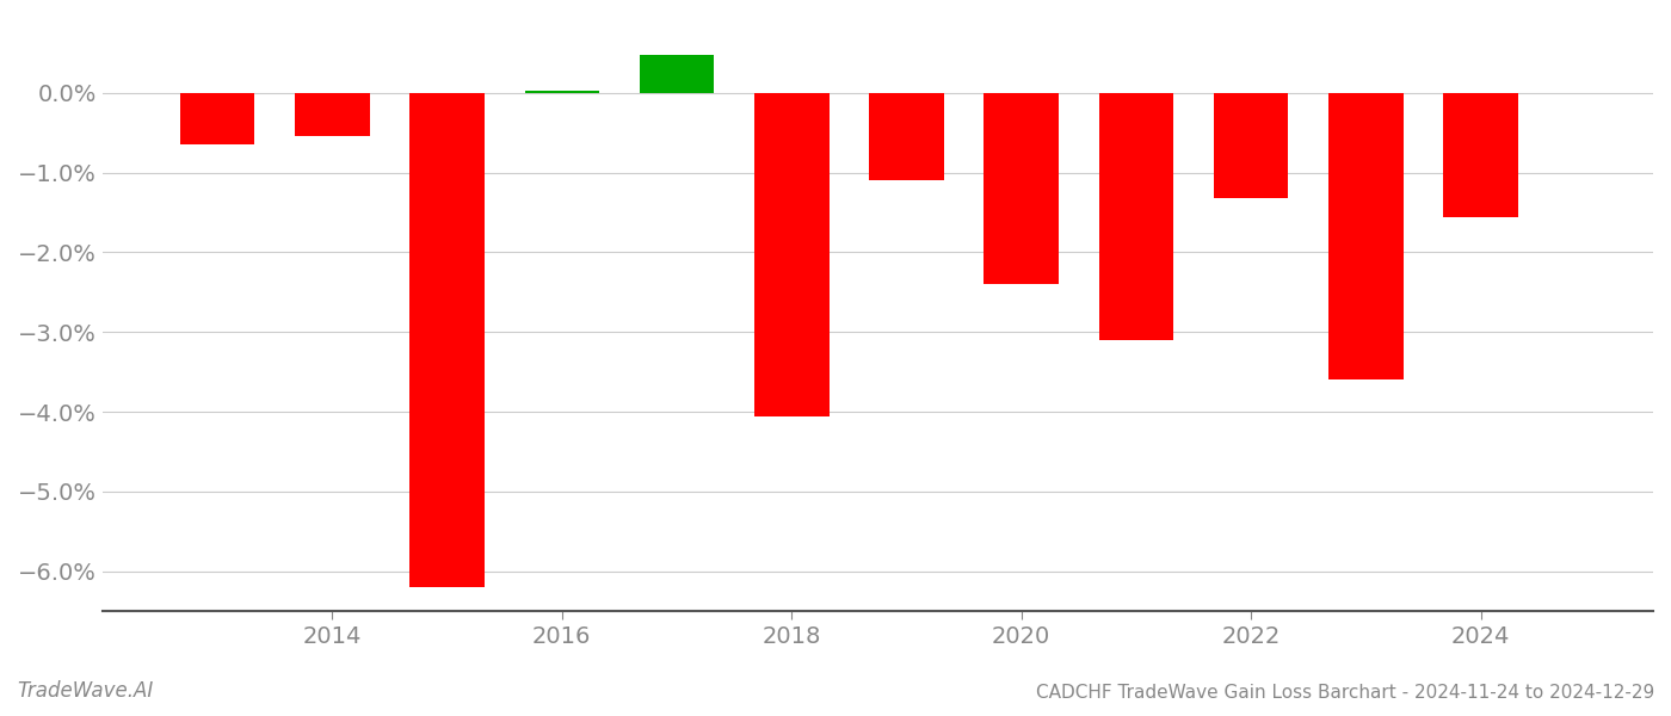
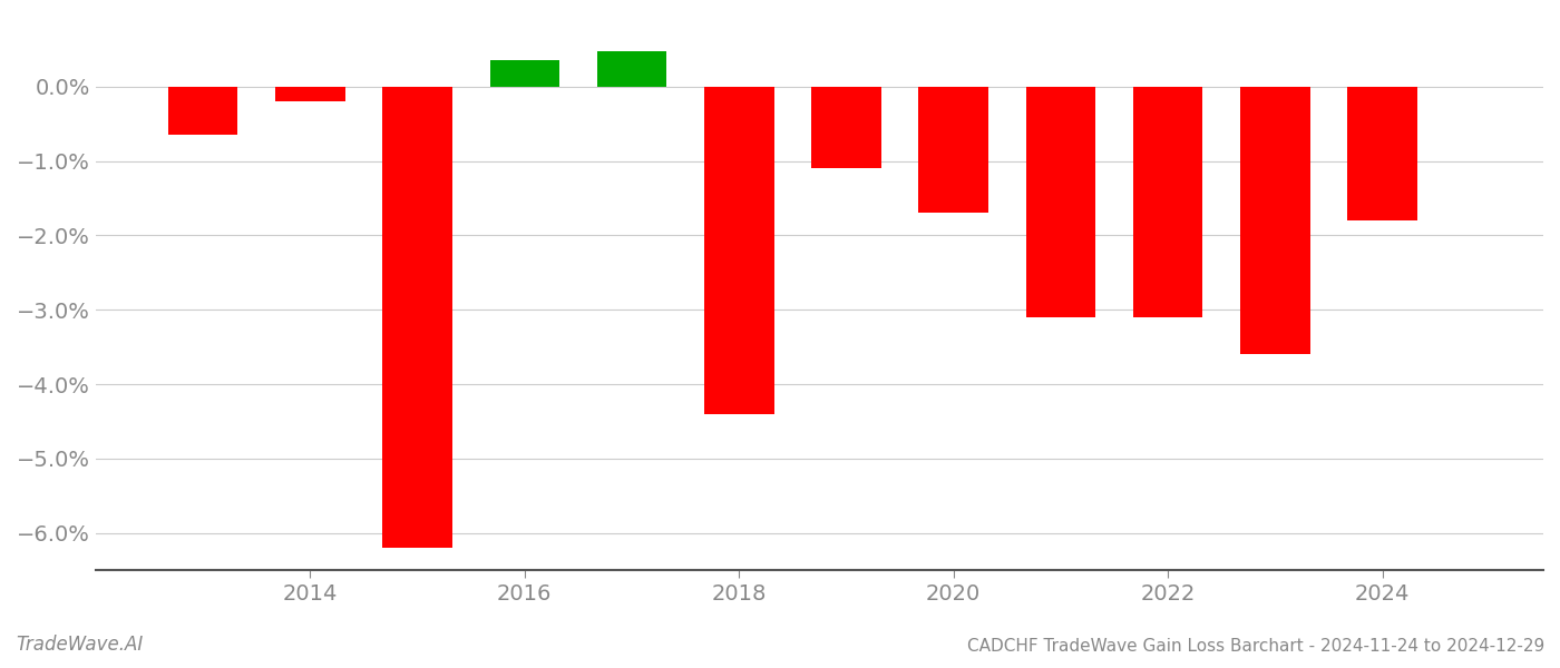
2014: -0.54% -> -0.20%
2016: 0.02% -> 0.35%
2018: -4.06% -> -4.40%
2020: -2.40% -> -1.70%
2022: -1.32% -> -3.10%
2024: -1.56% -> -1.80%
